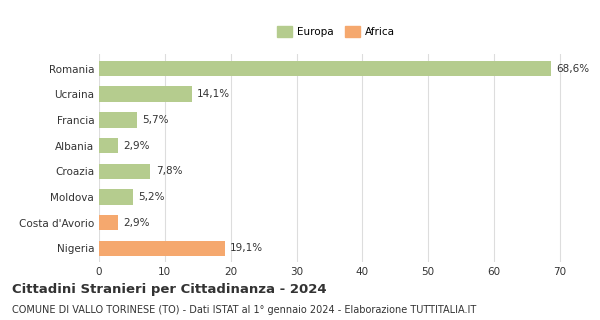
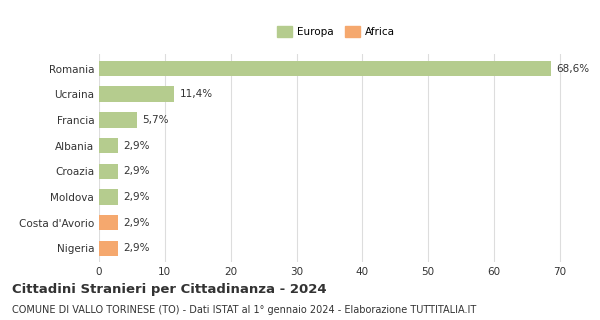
Ucraina: 14,1% -> 11,4%
Croazia: 7,8% -> 2,9%
Moldova: 5,2% -> 2,9%
Nigeria: 19,1% -> 2,9%
